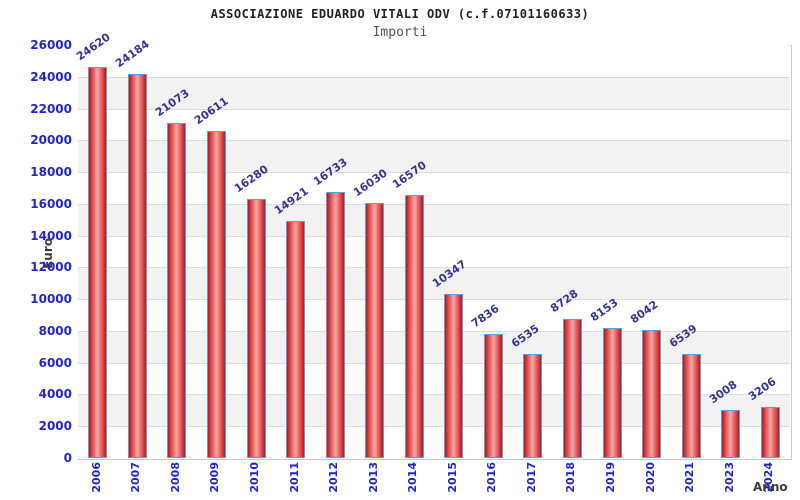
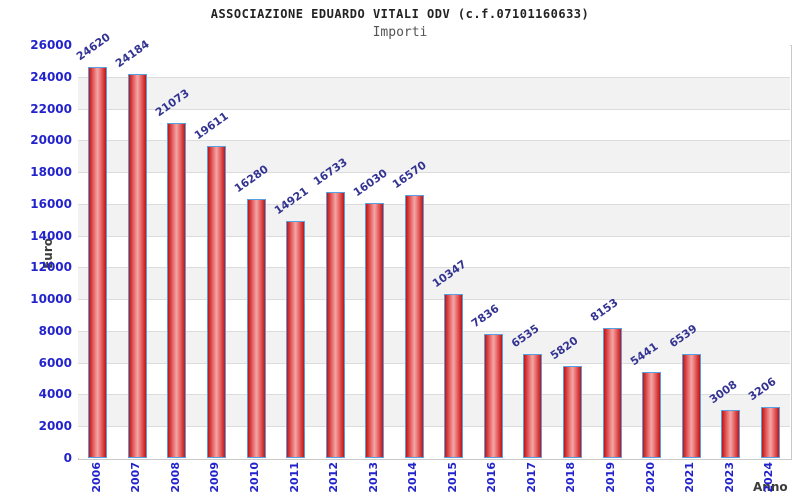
2009: 20611 -> 19611
2018: 8728 -> 5820
2020: 8042 -> 5441
